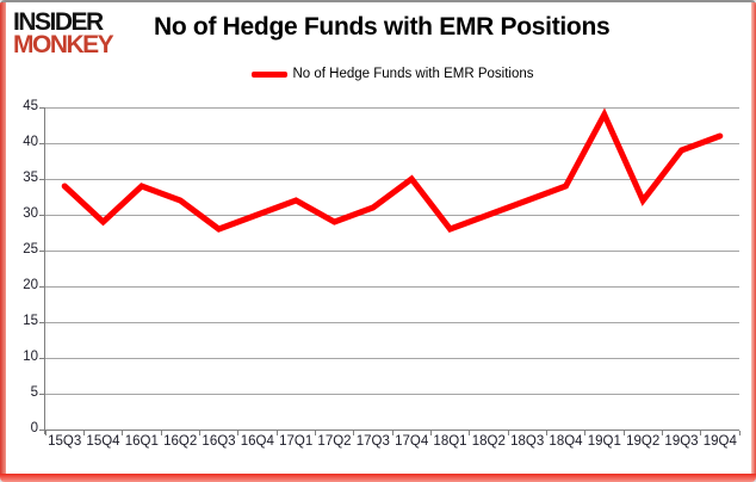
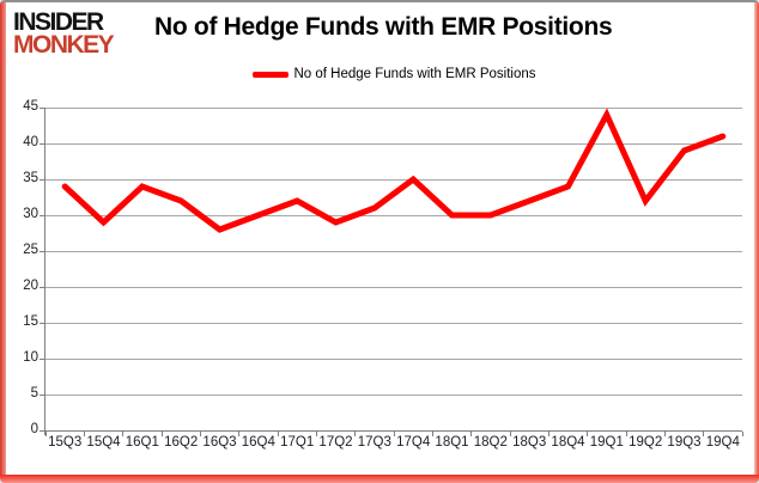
18Q1: 28 -> 30
